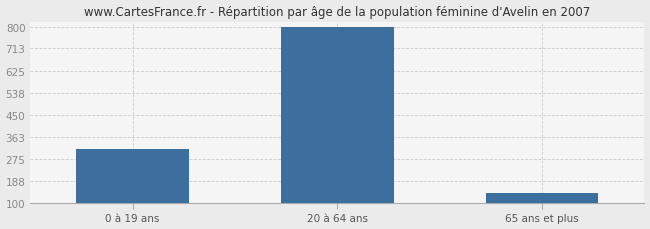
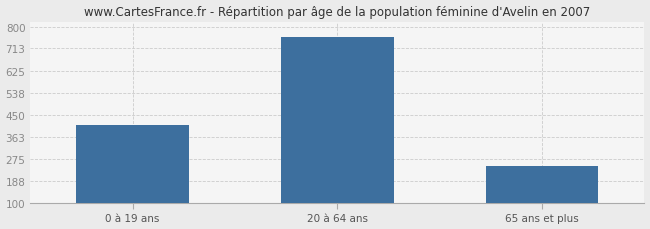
0 à 19 ans: 313 -> 410
20 à 64 ans: 800 -> 760
65 ans et plus: 138 -> 245
